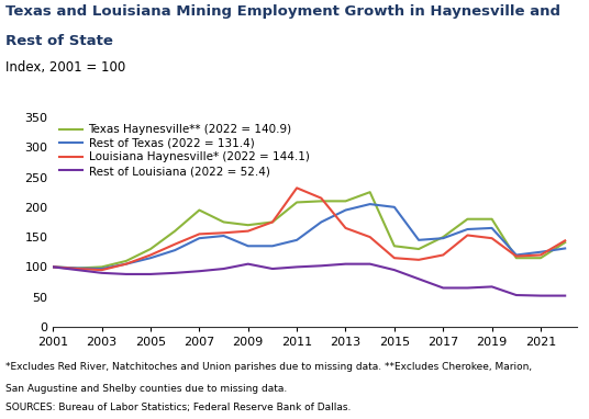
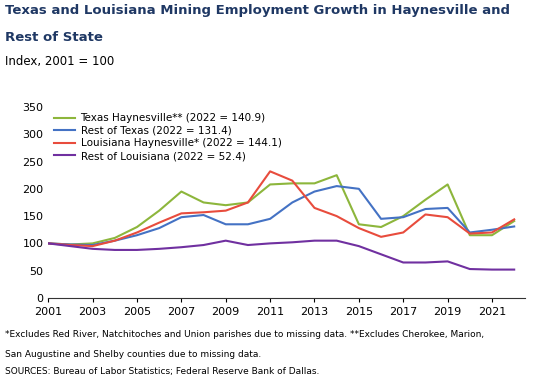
Louisiana Haynesville* (2022 = 144.1)/2015: 115 -> 128
Texas Haynesville** (2022 = 140.9)/2019: 180 -> 208
